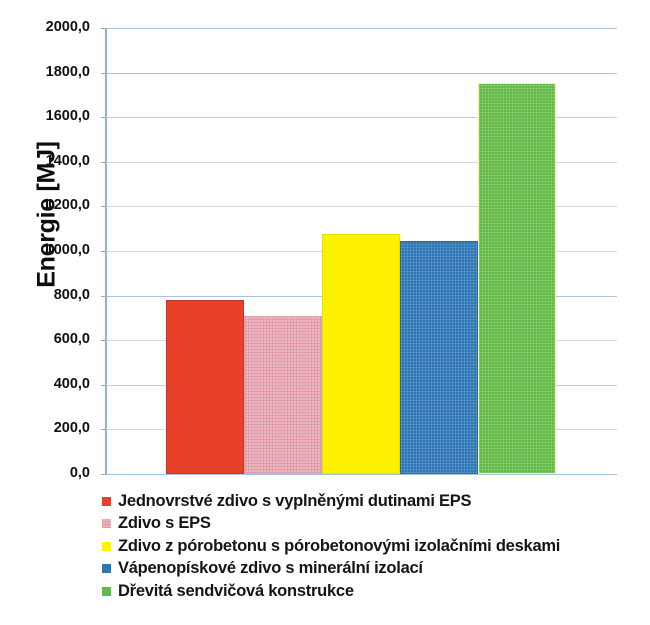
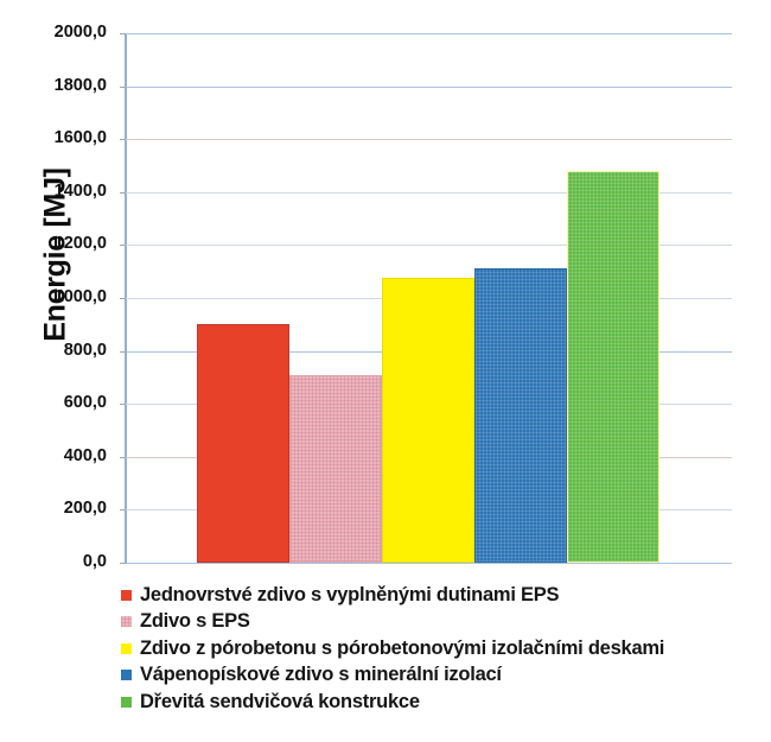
Jednovrstvé zdivo s vyplněnými dutinami EPS: 780 -> 900
Vápenopískové zdivo s minerální izolací: 1040 -> 1110
Dřevitá sendvičová konstrukce: 1760 -> 1480
